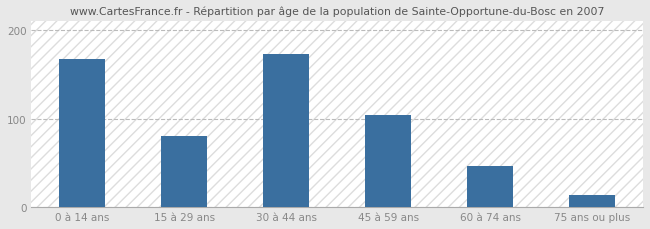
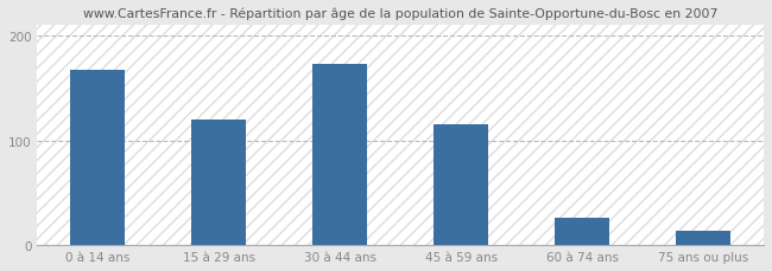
15 à 29 ans: 80 -> 120
45 à 59 ans: 104 -> 116
60 à 74 ans: 47 -> 26
